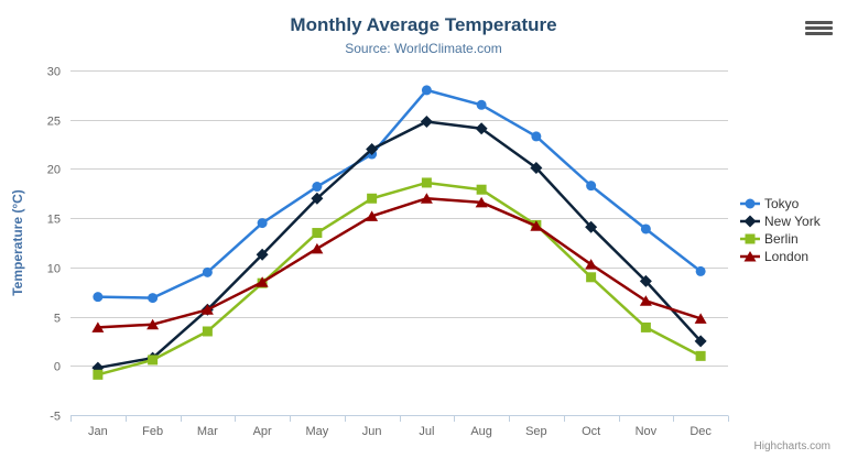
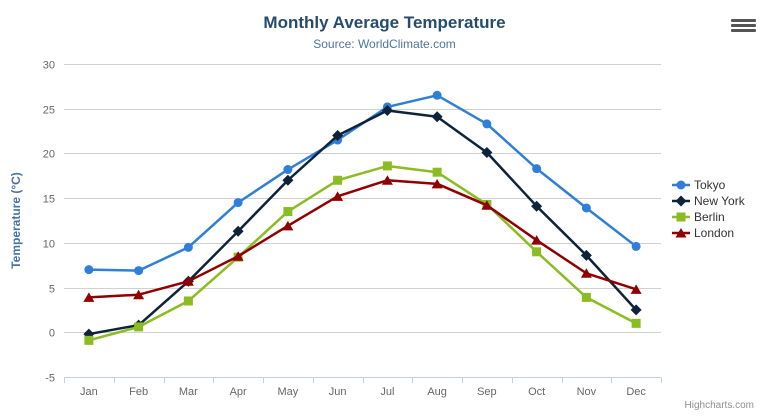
Tokyo/Jul: 28 -> 25
